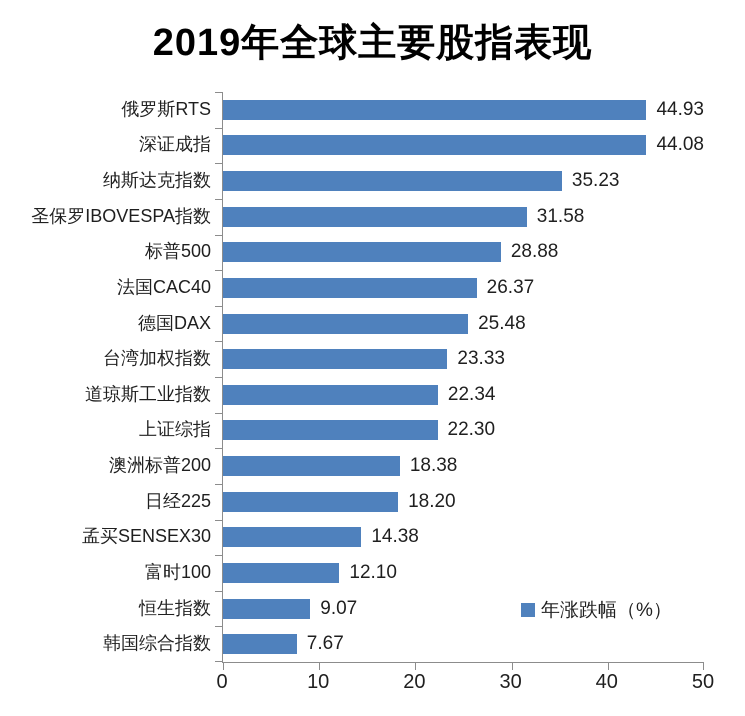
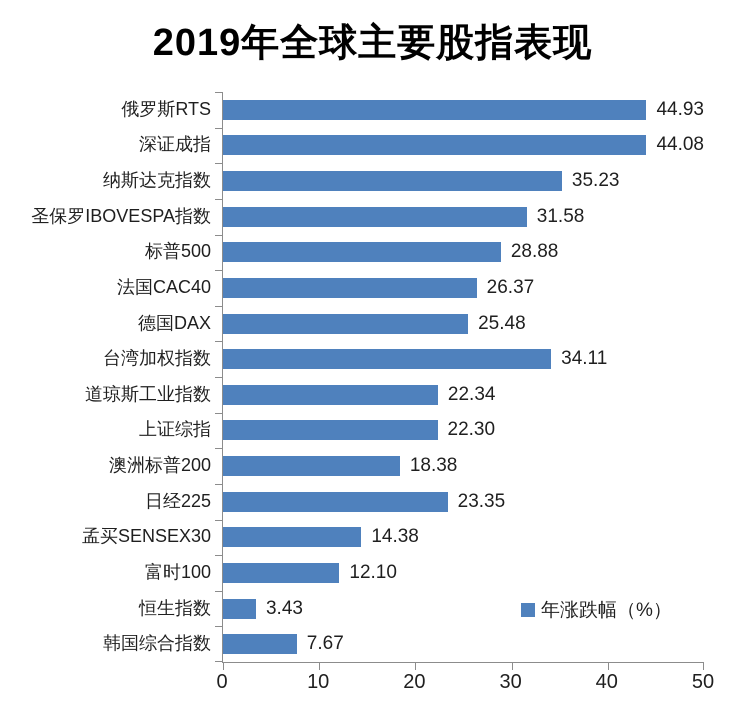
台湾加权指数: 23.33 -> 34.11
日经225: 18.20 -> 23.35
恒生指数: 9.07 -> 3.43
